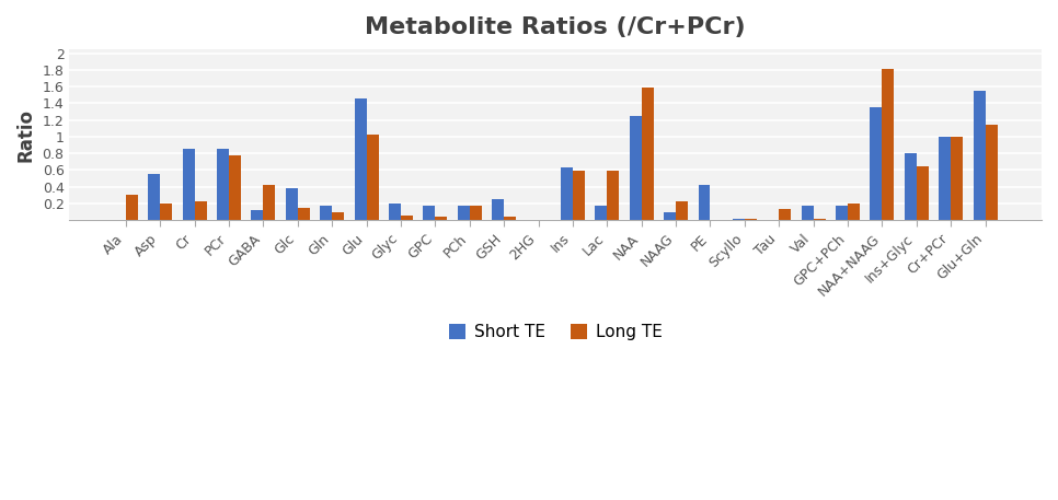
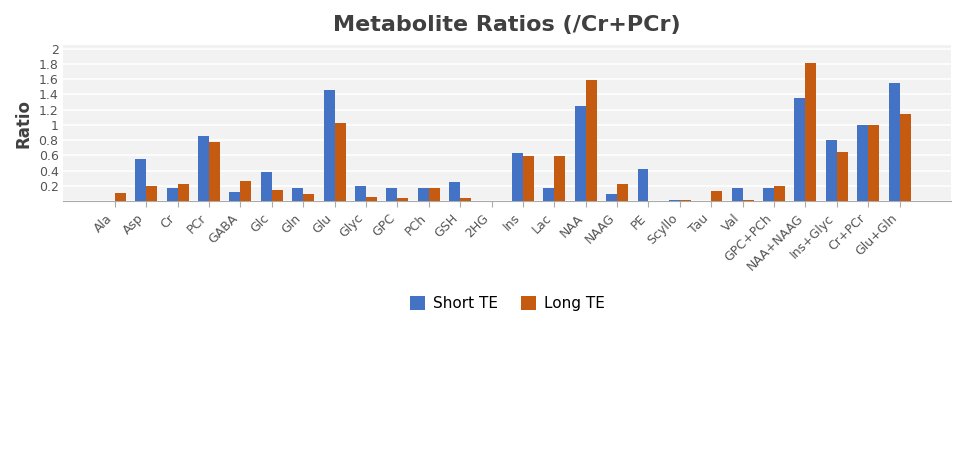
Long TE/Ala: 0.30 -> 0.11
Short TE/Cr: 0.86 -> 0.17
Long TE/GABA: 0.42 -> 0.27
